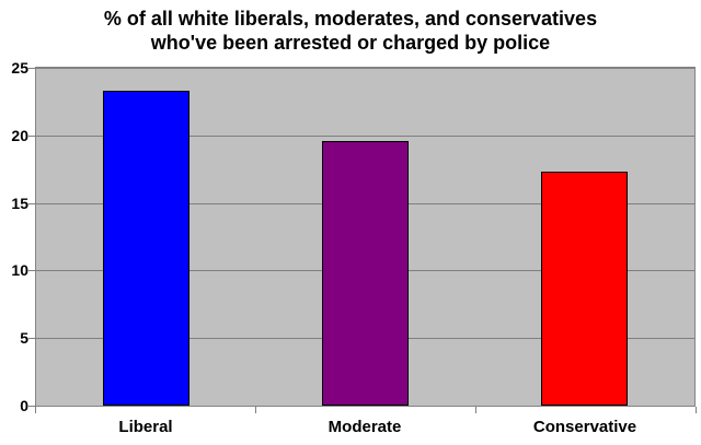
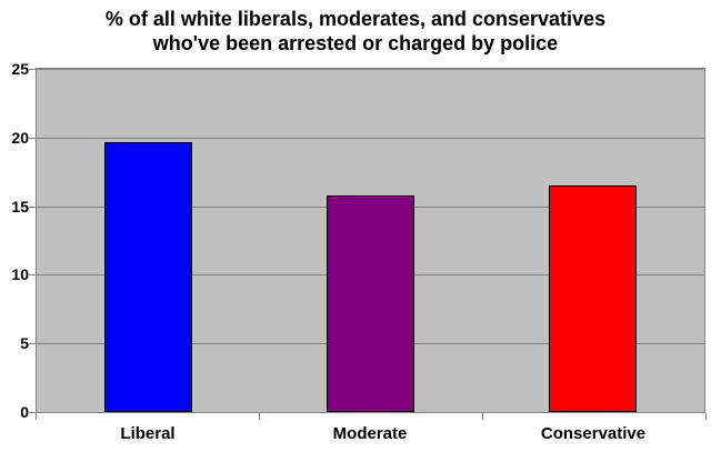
Liberal: 23.3 -> 19.7
Moderate: 19.6 -> 15.8
Conservative: 17.3 -> 16.5
